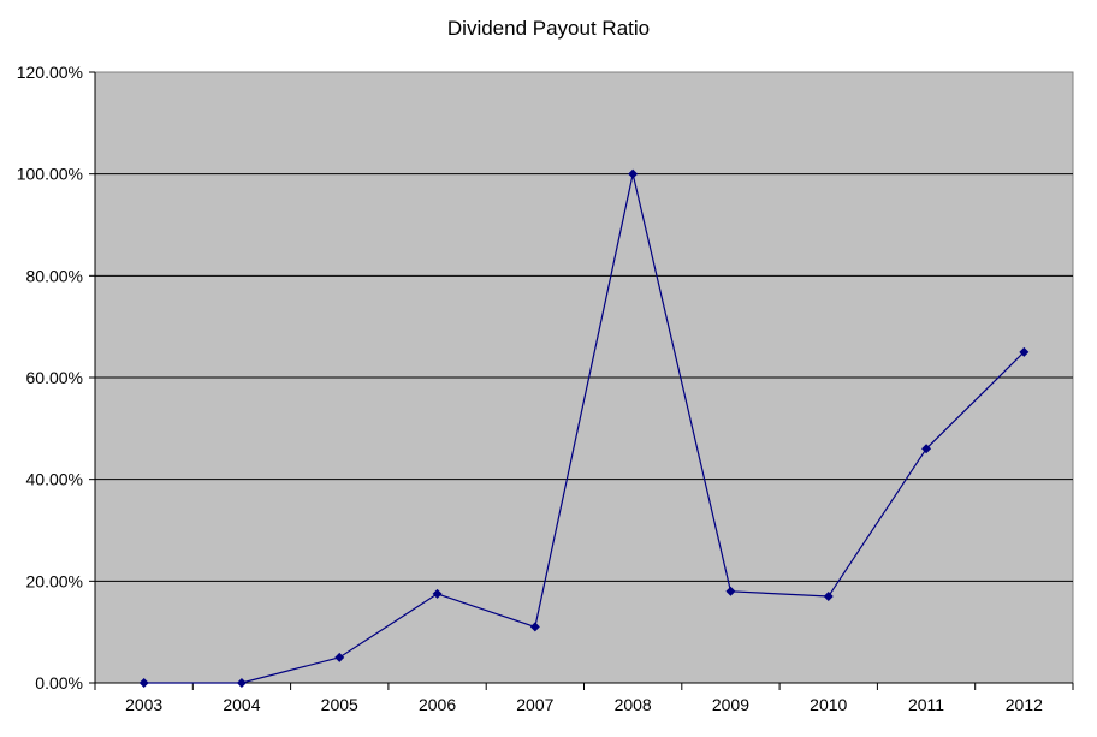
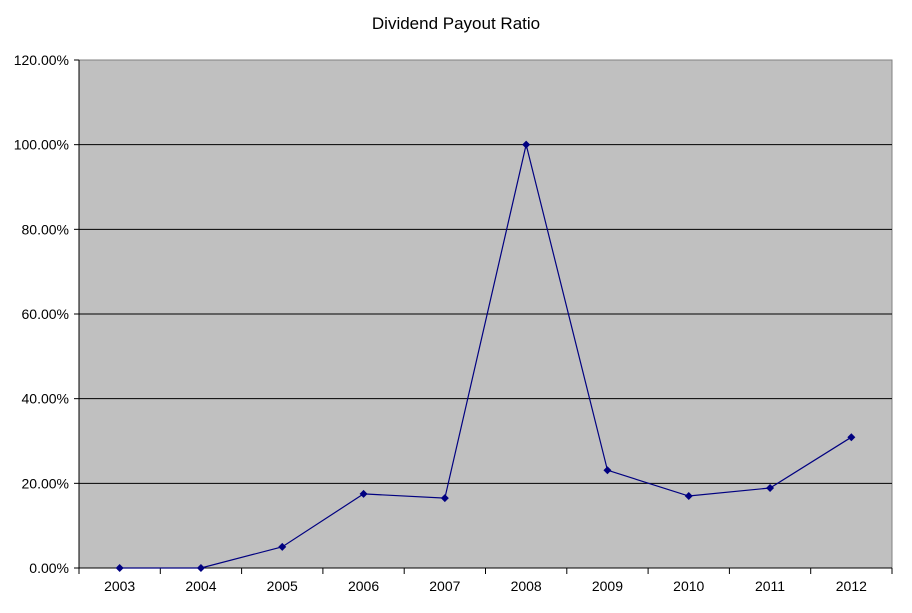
2007: 11% -> 16%
2009: 18% -> 23%
2011: 46% -> 19%
2012: 65% -> 31%
